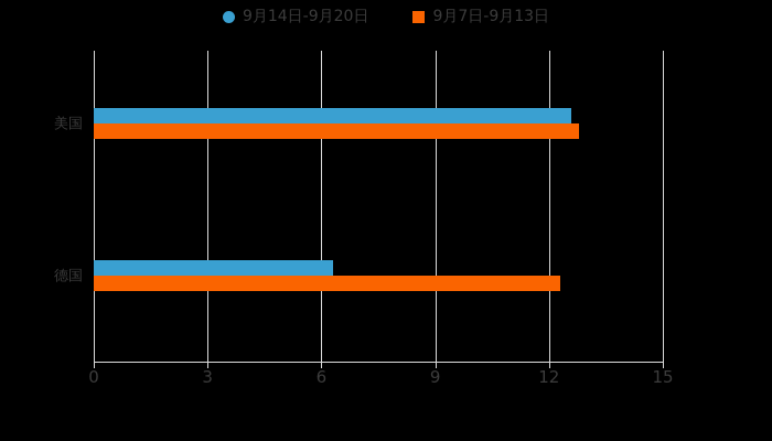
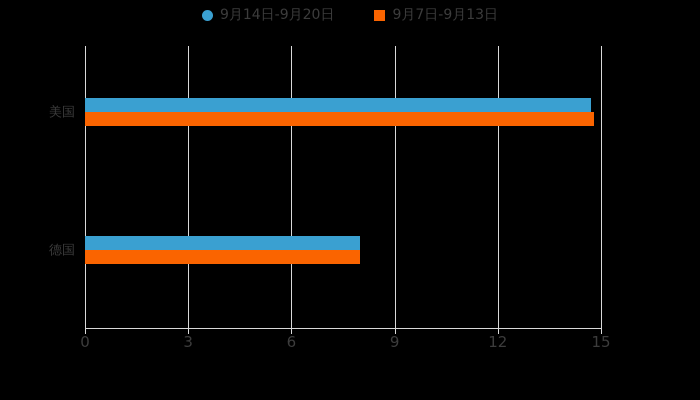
9月14日-9月20日/美国: 12.6 -> 14.7
9月7日-9月13日/美国: 12.8 -> 14.8
9月14日-9月20日/德国: 6.3 -> 8.0
9月7日-9月13日/德国: 12.3 -> 8.0
